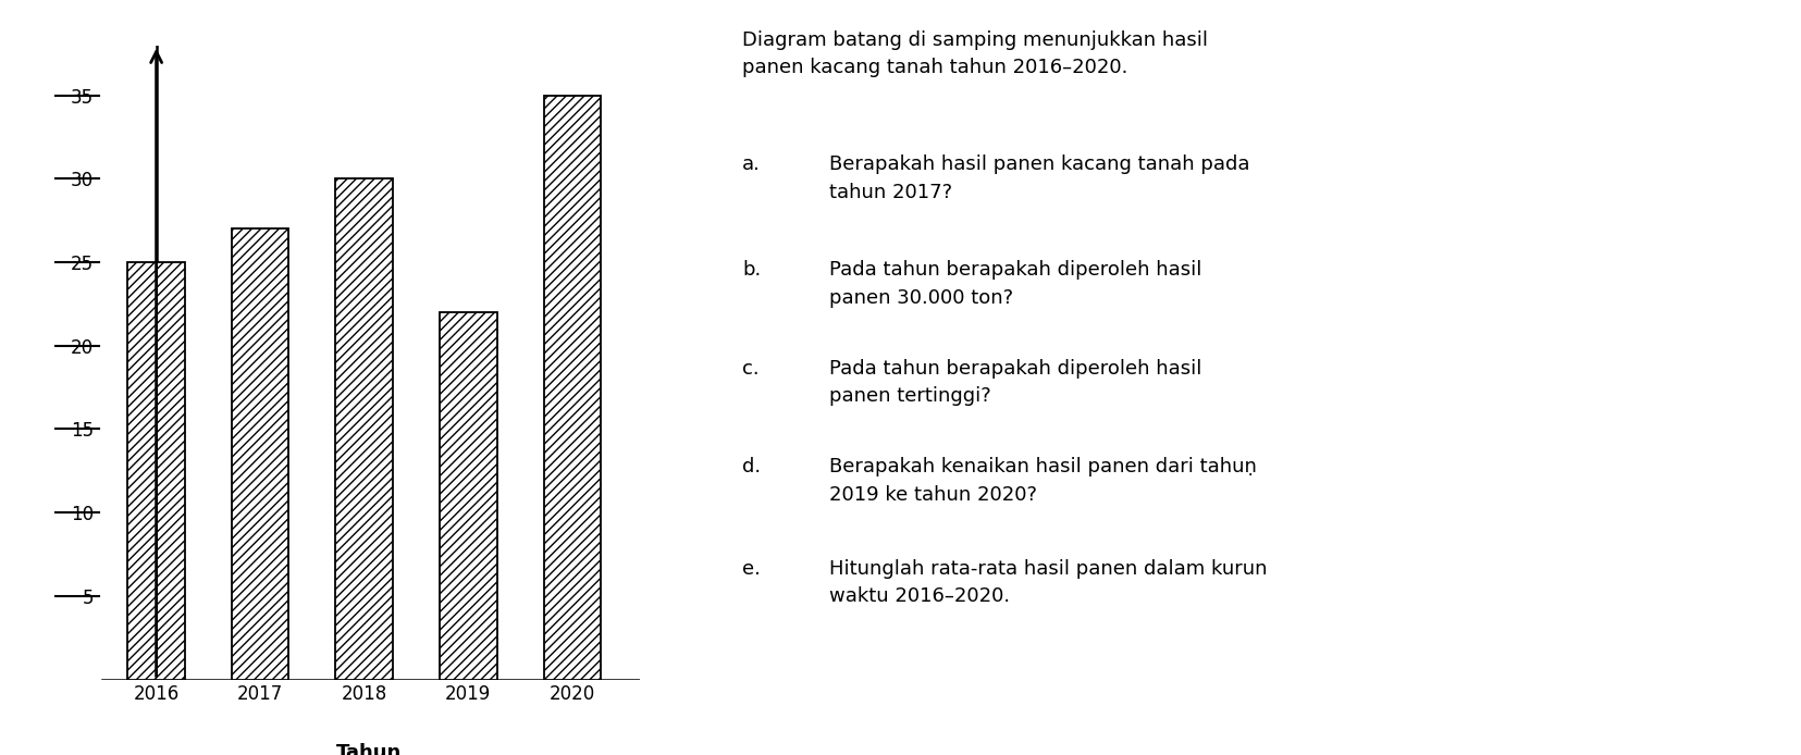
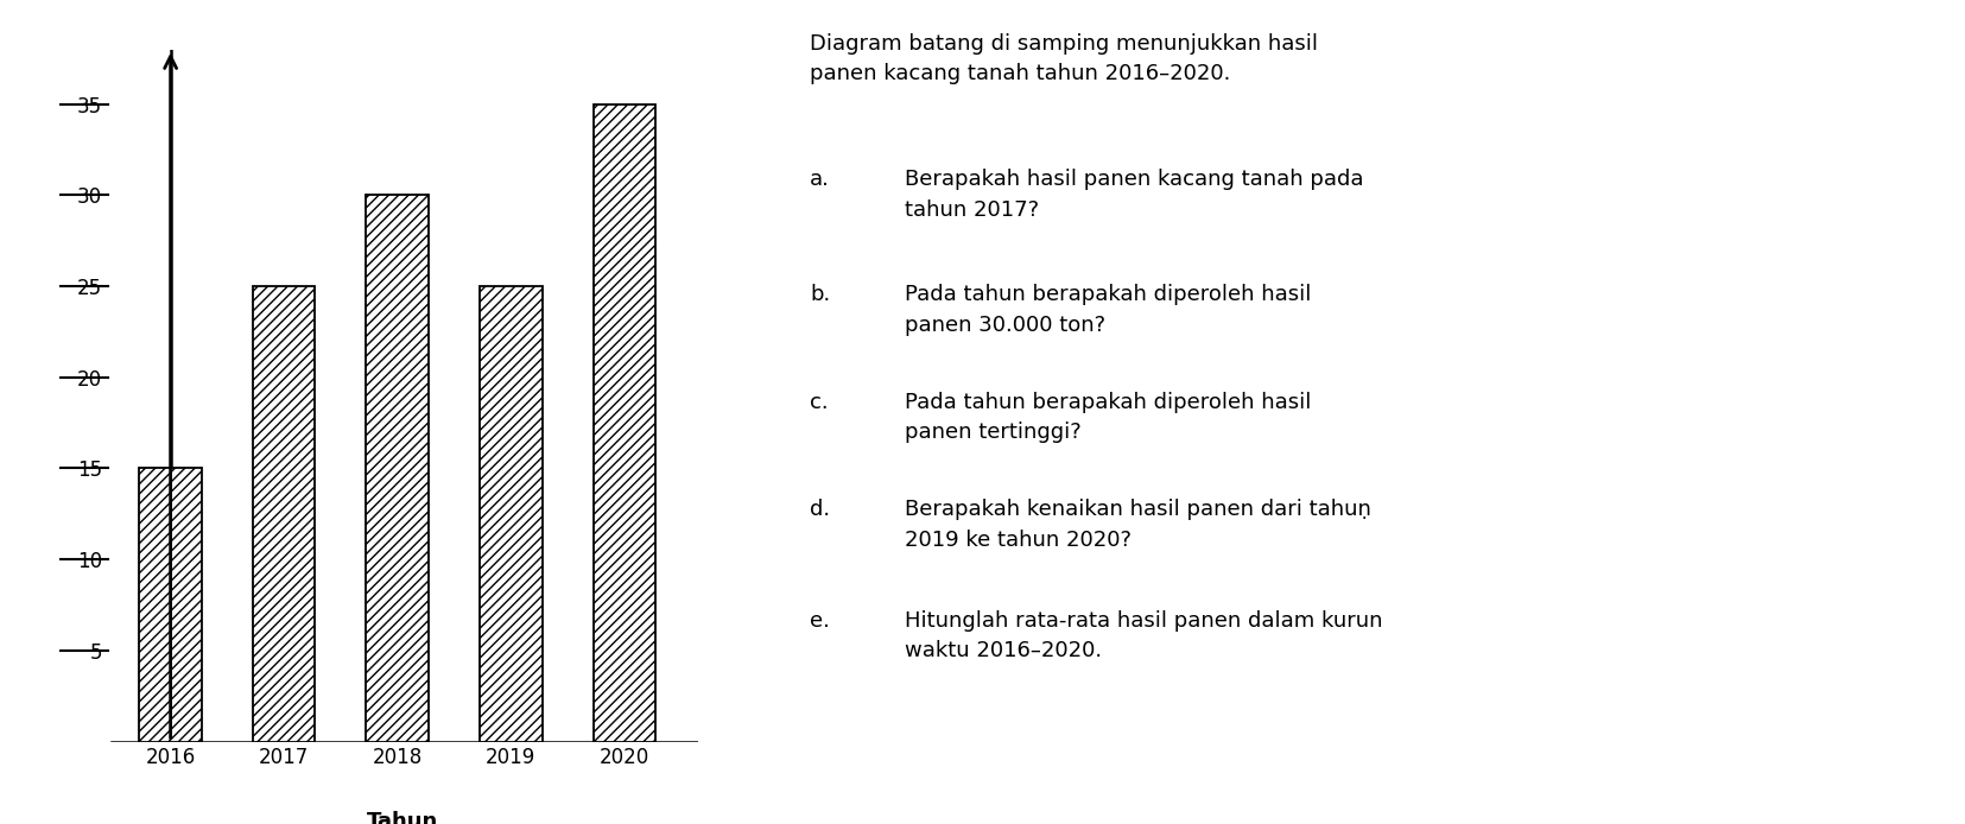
2016: 25 -> 15
2017: 27 -> 25
2019: 22 -> 25
